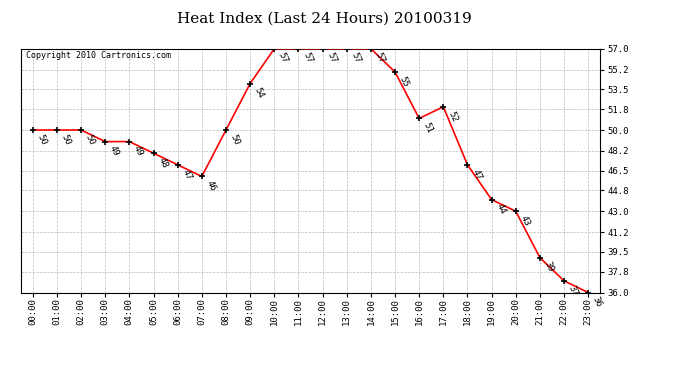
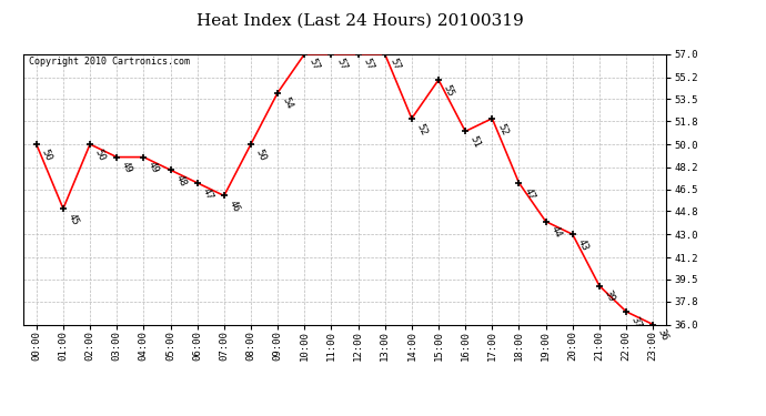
01:00: 50 -> 45
14:00: 57 -> 52
